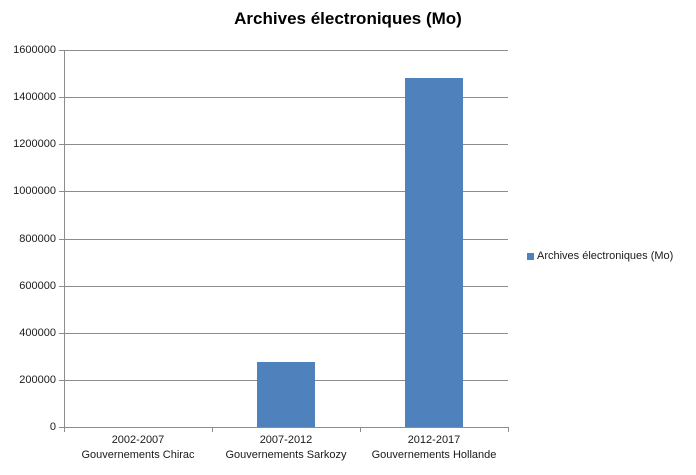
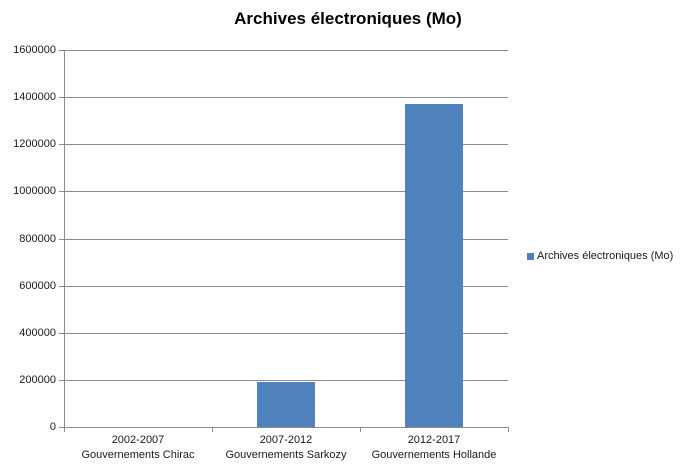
2007-2012 Gouvernements Sarkozy: 280000 -> 190000
2012-2017 Gouvernements Hollande: 1480000 -> 1370000
